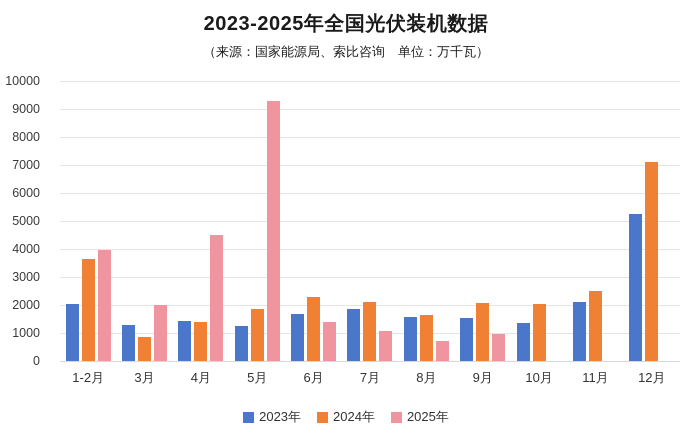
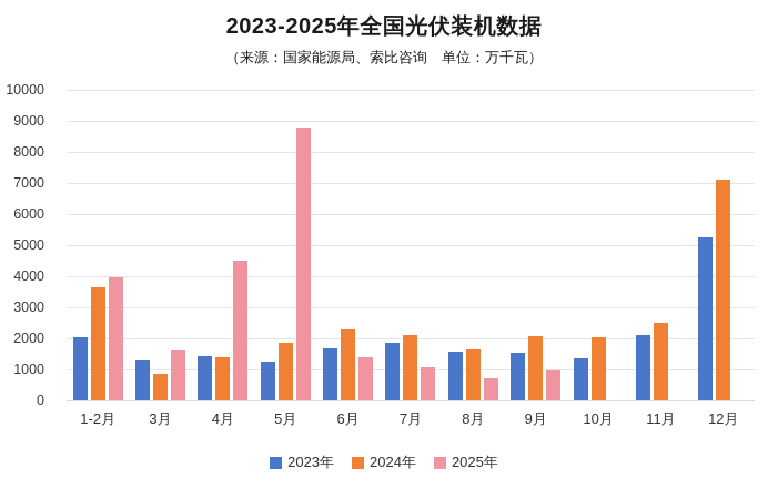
2025年/3月: 2000 -> 1600
2025年/5月: 9300 -> 8800
